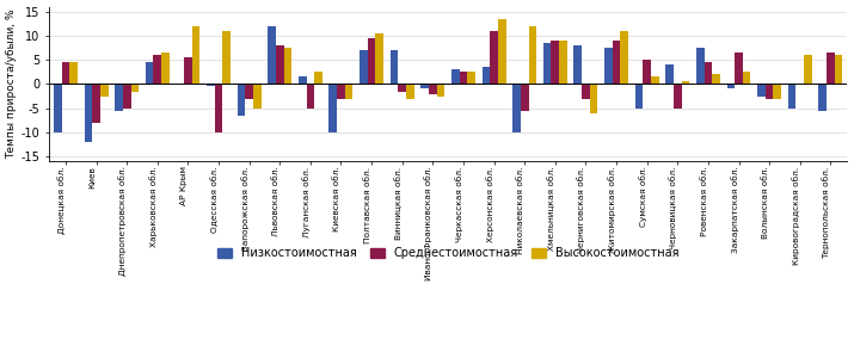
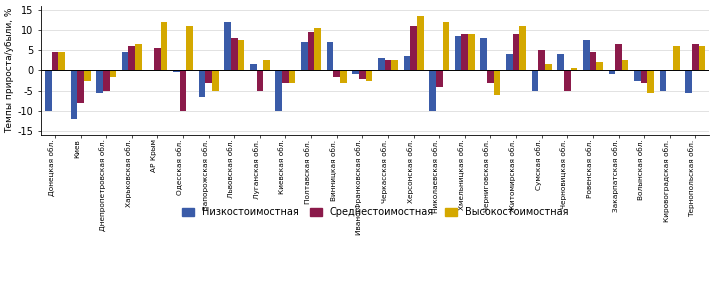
Среднестоимостная/Николаевская обл.: -5.5 -> -4.0
Низкостоимостная/Житомирская обл.: 7.5 -> 4.0
Высокостоимостная/Волынская обл.: -3.0 -> -5.5
